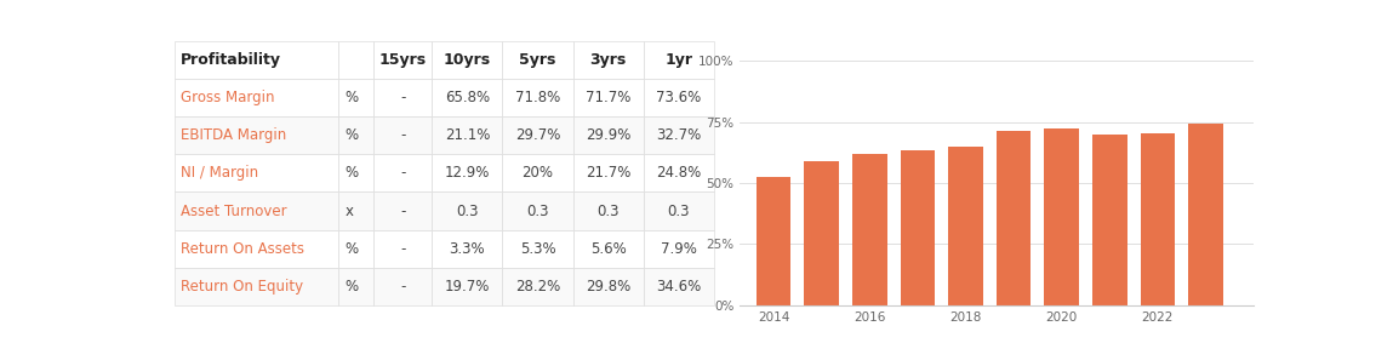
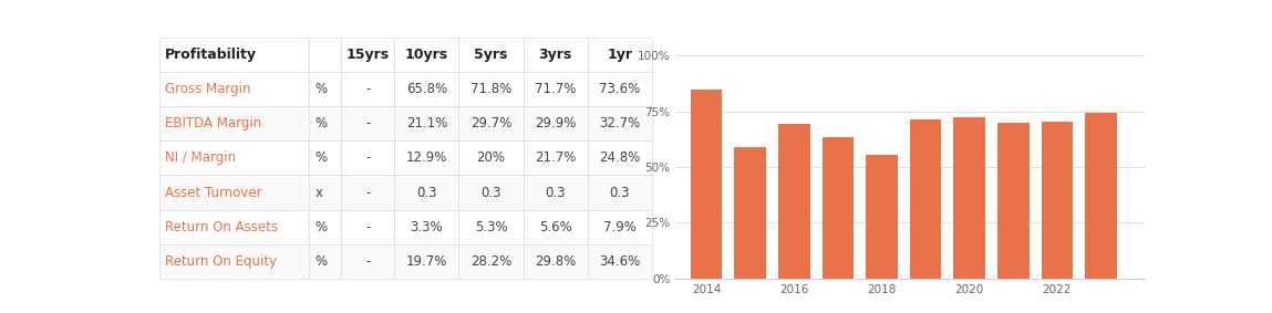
2014: 52.5% -> 84.5%
2016: 62.0% -> 69.5%
2018: 65.0% -> 55.5%
